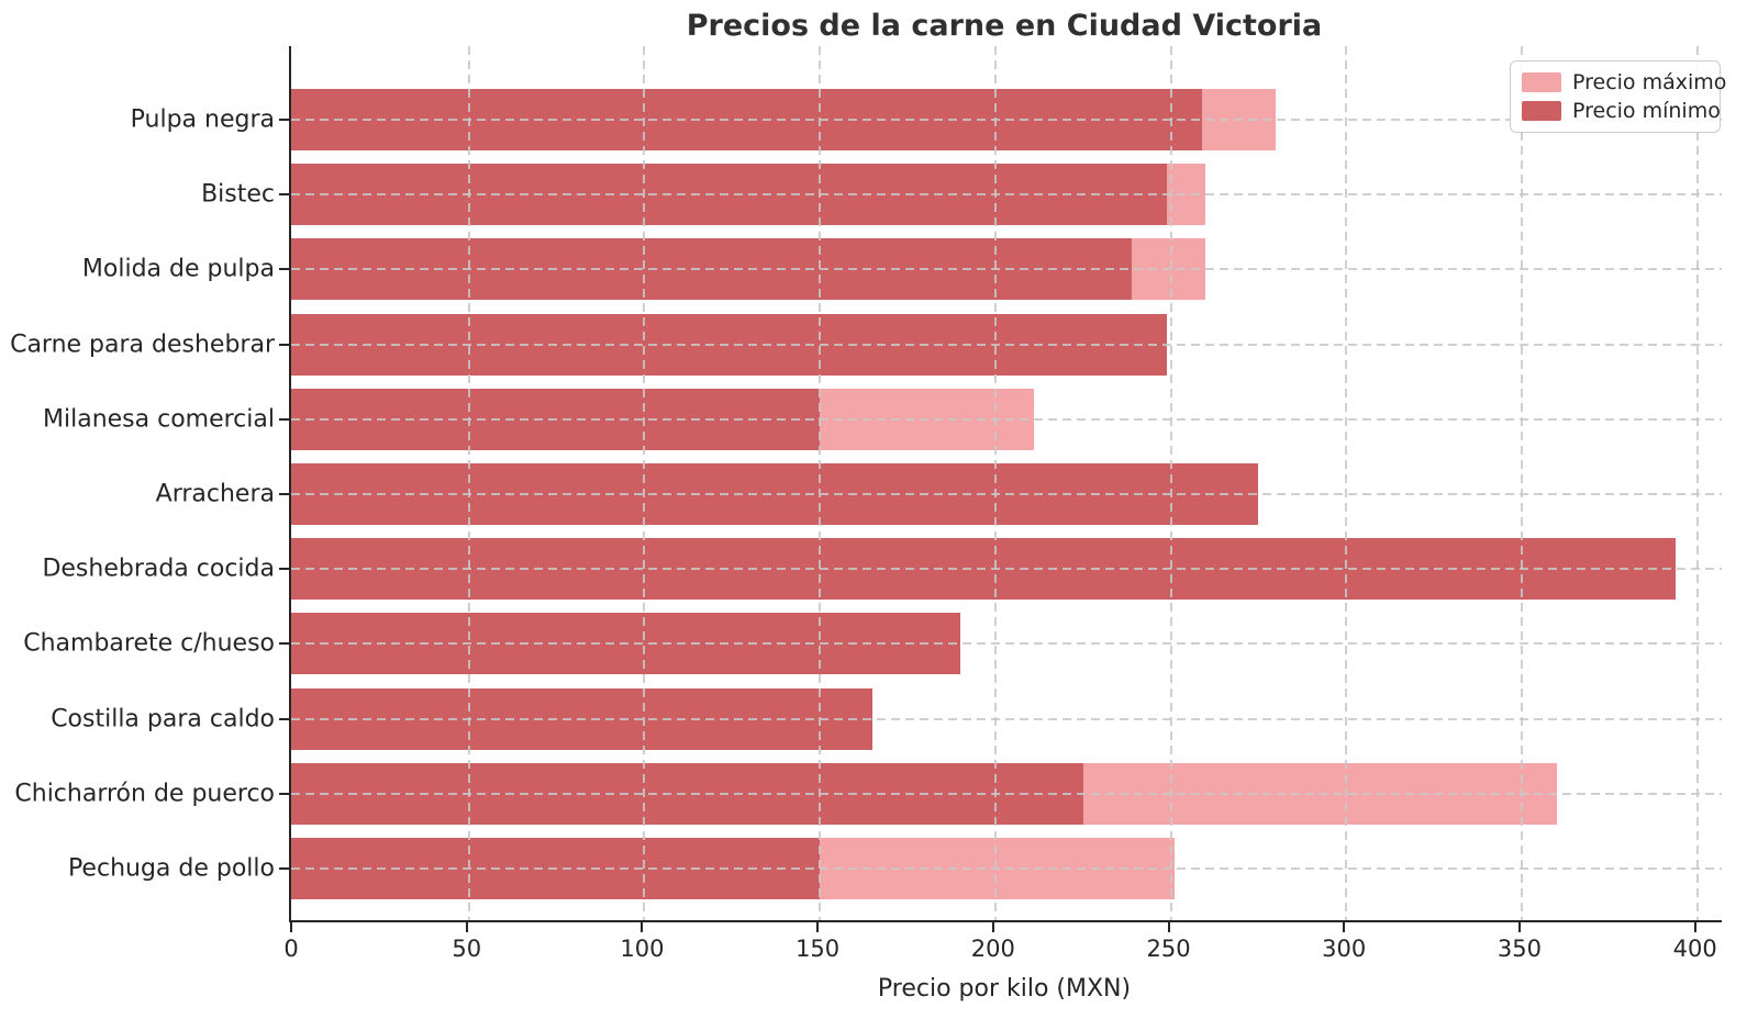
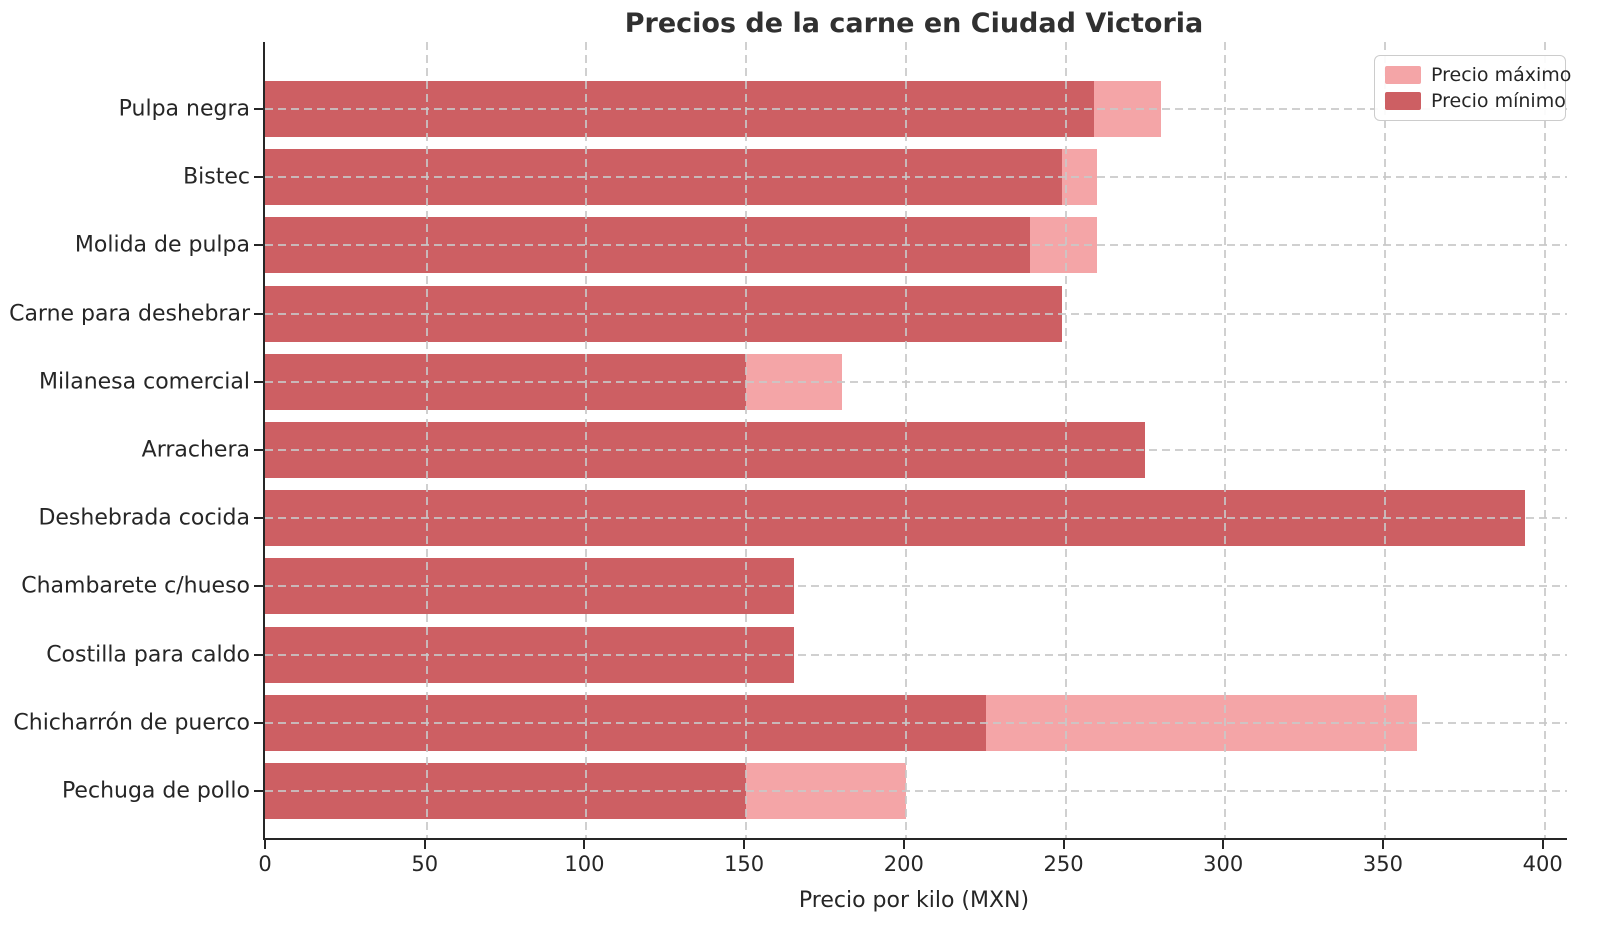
Precio máximo/Milanesa comercial: 211 -> 180
Precio máximo/Chambarete c/hueso: 146 -> 165
Precio mínimo/Chambarete c/hueso: 190 -> 165
Precio máximo/Pechuga de pollo: 251 -> 200
